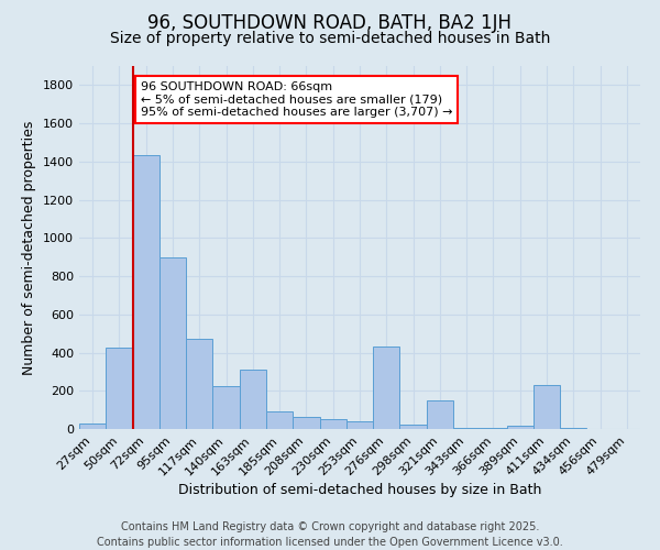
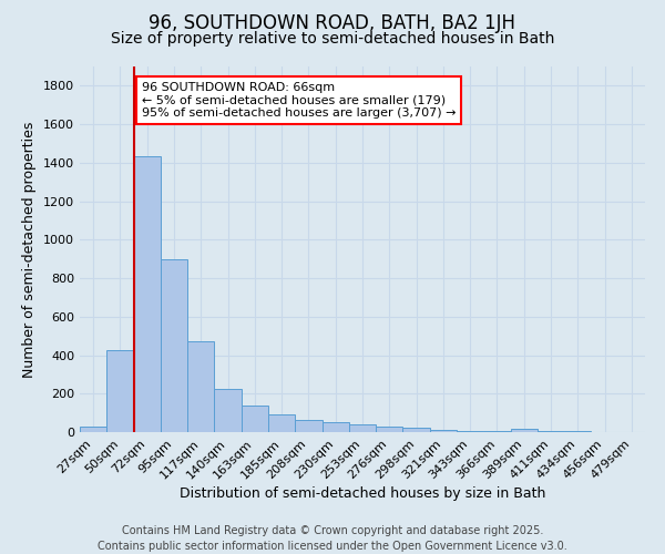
163sqm: 310 -> 140
276sqm: 430 -> 30
321sqm: 150 -> 10
411sqm: 230 -> 10
